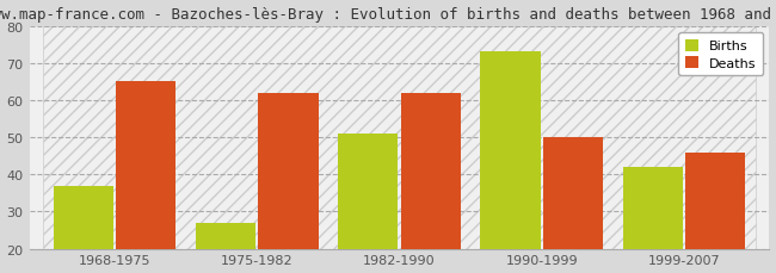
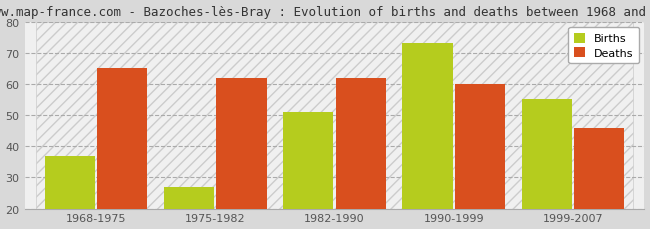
Deaths/1990-1999: 50 -> 60
Births/1999-2007: 42 -> 55
